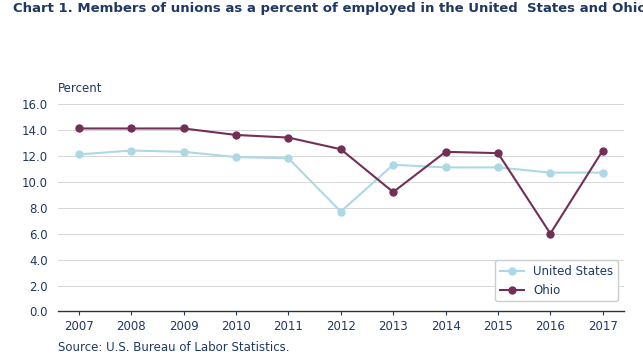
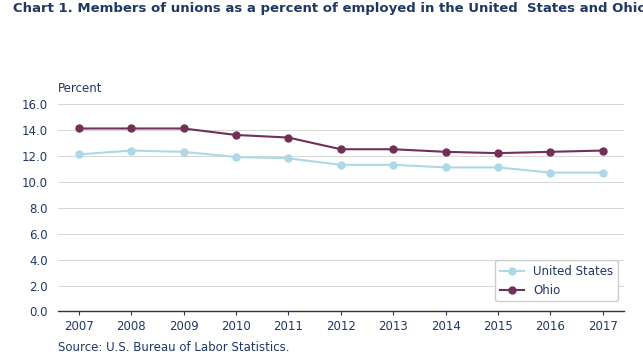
United States/2012: 7.7 -> 11.3
Ohio/2013: 9.2 -> 12.5
Ohio/2016: 6.0 -> 12.3
